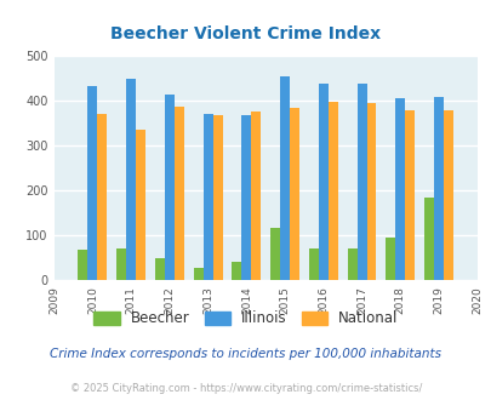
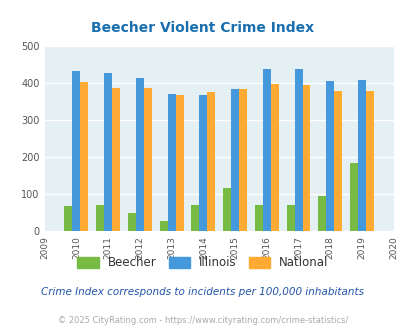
National/2010: 370 -> 404
Illinois/2011: 450 -> 428
National/2011: 335 -> 388
Beecher/2014: 40 -> 70
Illinois/2015: 455 -> 383
